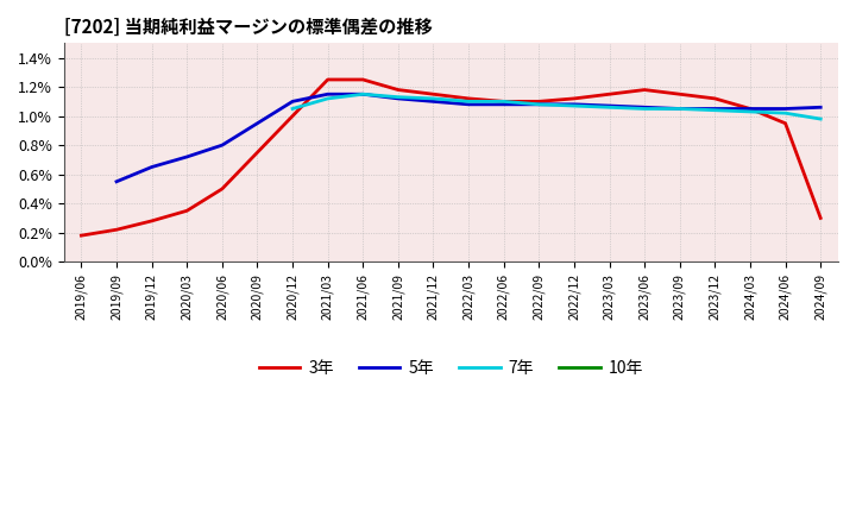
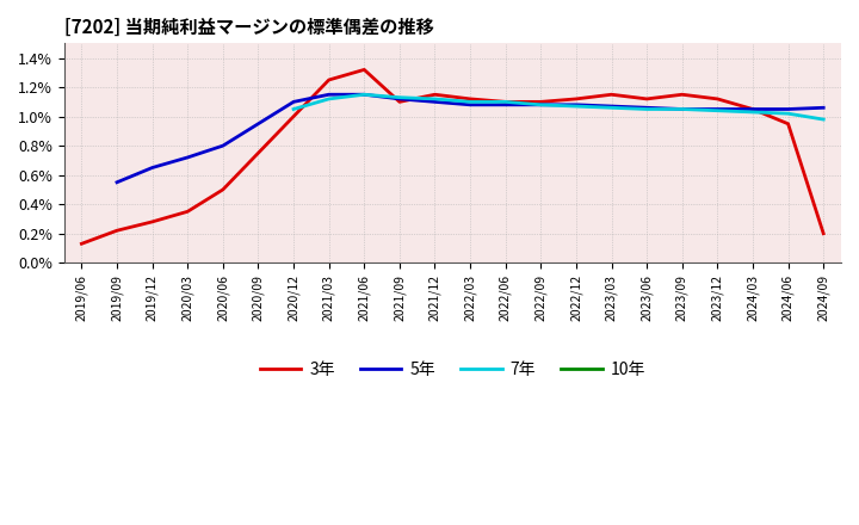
3年/2019/06: 0.18% -> 0.13%
3年/2021/06: 1.25% -> 1.32%
3年/2021/09: 1.18% -> 1.10%
3年/2023/06: 1.18% -> 1.12%
3年/2024/09: 0.30% -> 0.20%
